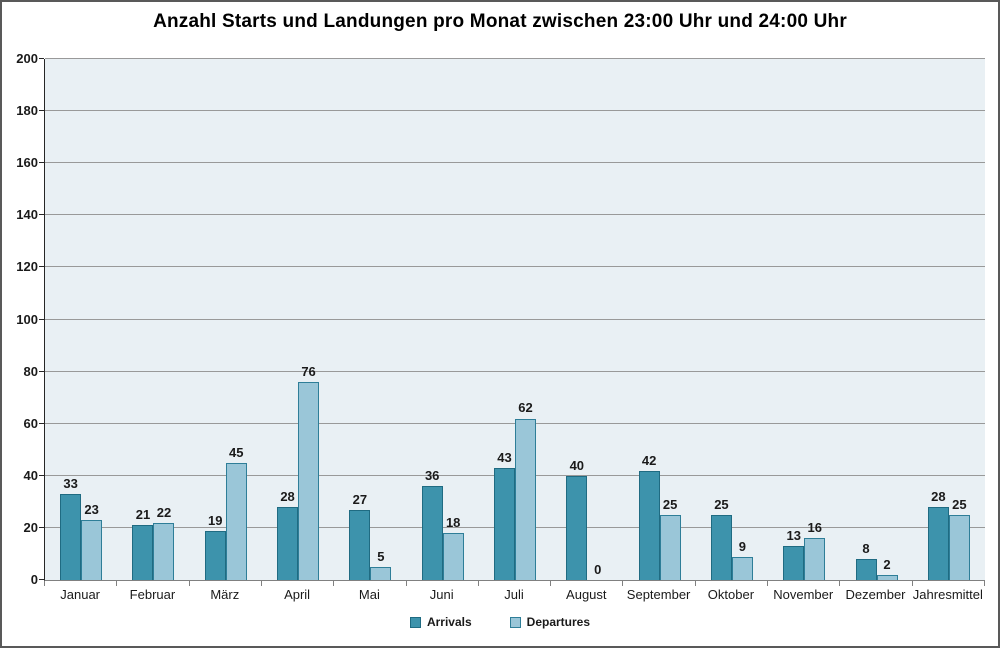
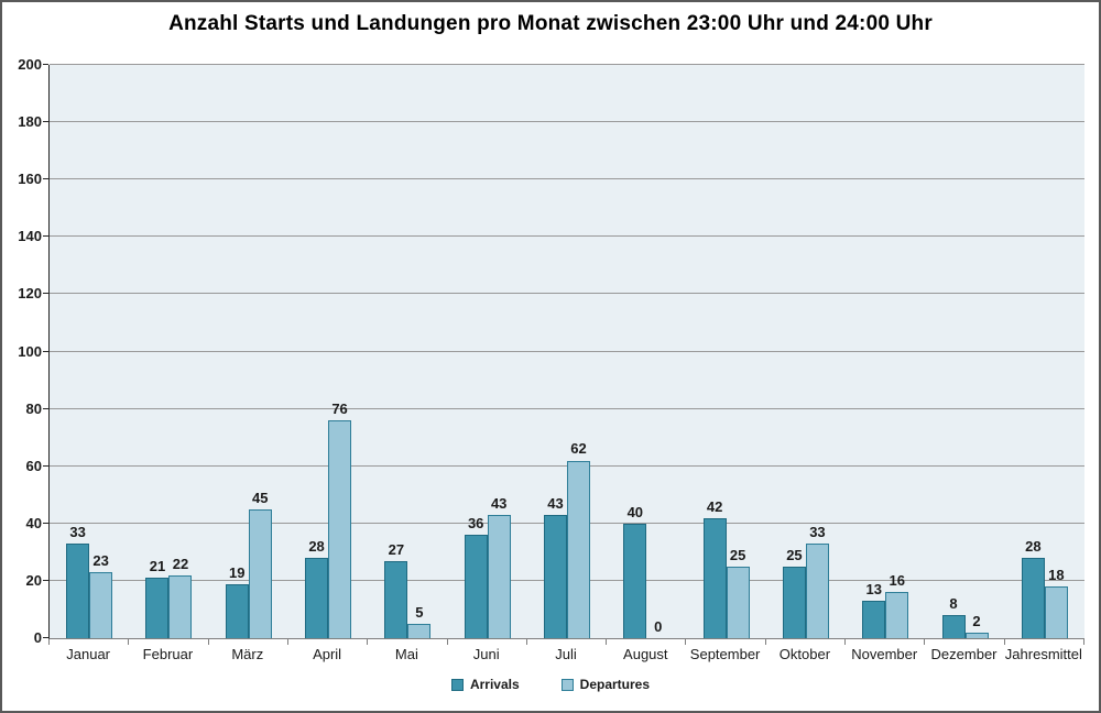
Departures/Juni: 18 -> 43
Departures/Oktober: 9 -> 33
Departures/Jahresmittel: 25 -> 18
